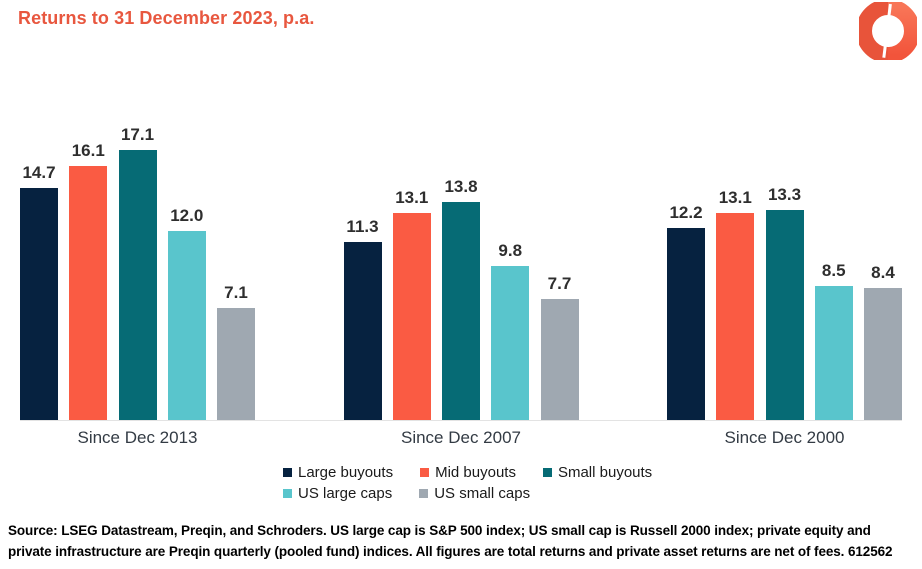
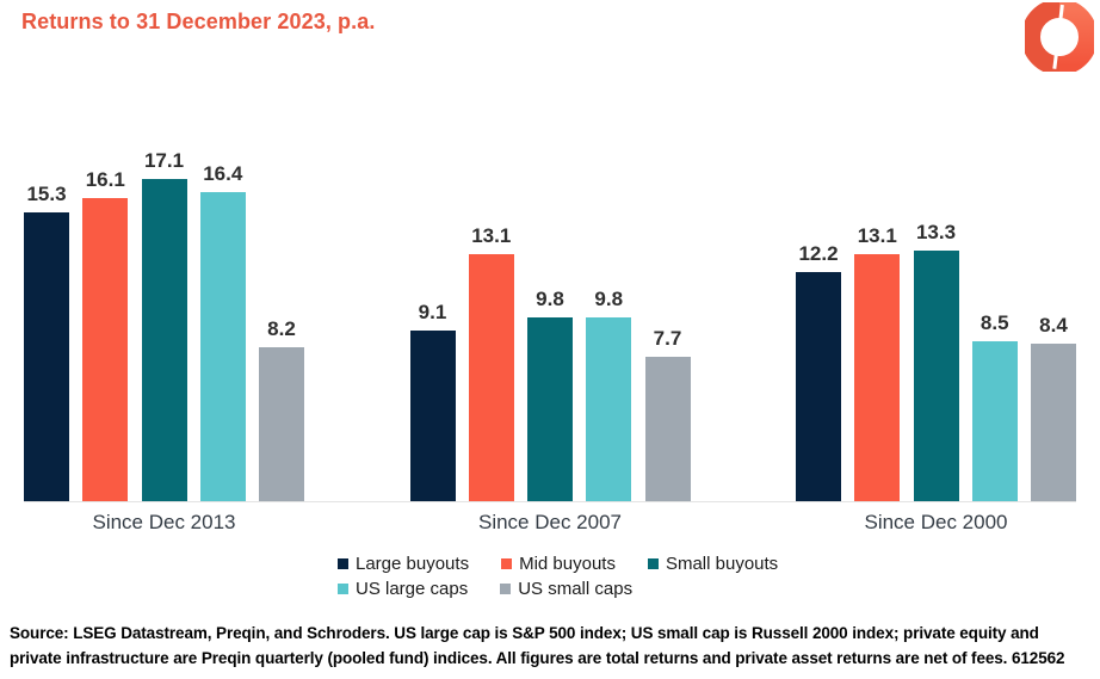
Large buyouts/Since Dec 2013: 14.7 -> 15.3
US large caps/Since Dec 2013: 12.0 -> 16.4
US small caps/Since Dec 2013: 7.1 -> 8.2
Large buyouts/Since Dec 2007: 11.3 -> 9.1
Small buyouts/Since Dec 2007: 13.8 -> 9.8
